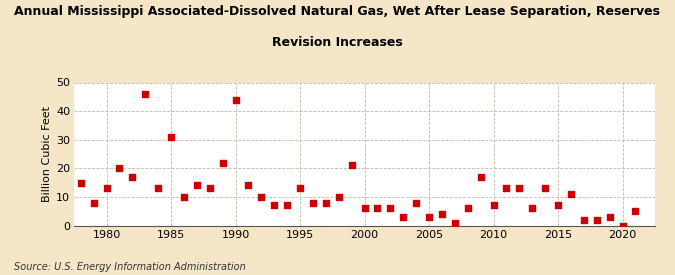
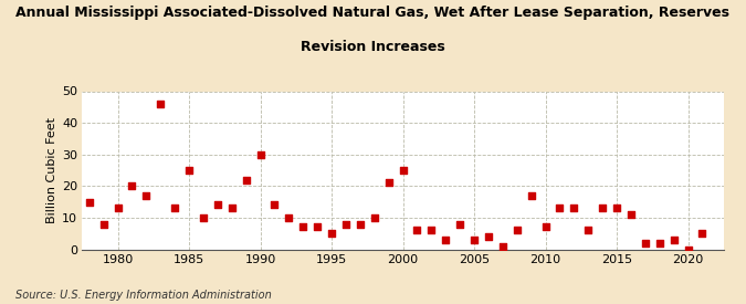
1985: 31 -> 25
1990: 44 -> 30
1995: 13 -> 5
2000: 6 -> 25
2015: 7 -> 13
